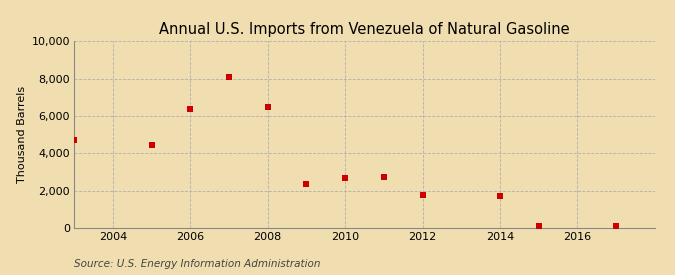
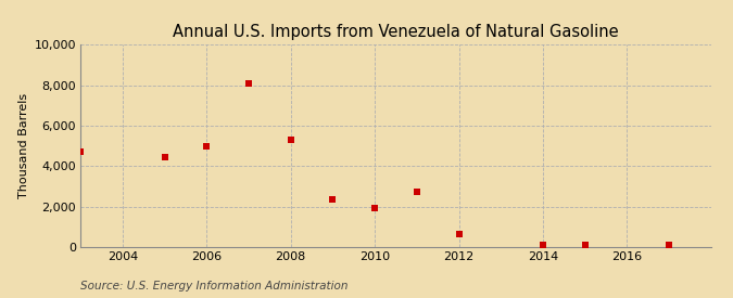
2006: 6,400 -> 5,000
2008: 6,500 -> 5,300
2010: 2,700 -> 2,000
2012: 1,800 -> 600
2014: 1,700 -> 100
